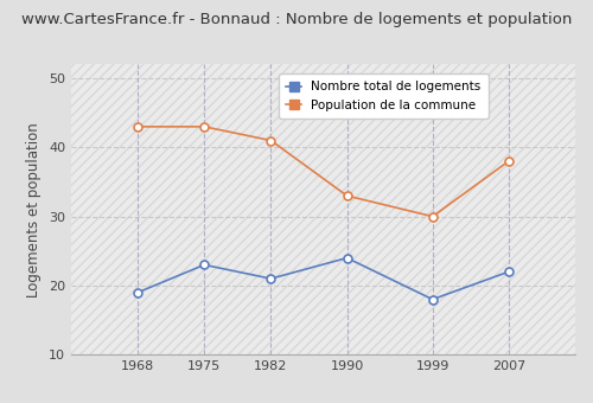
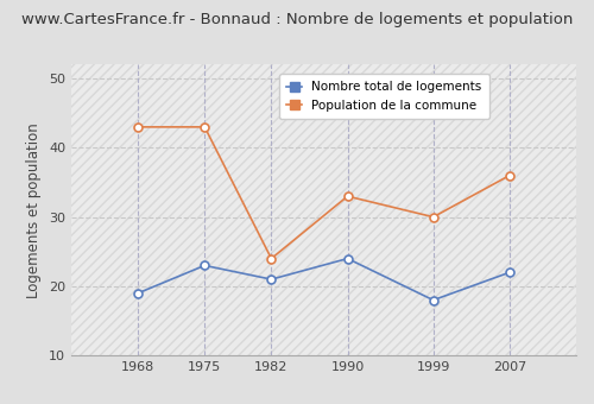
Population de la commune/1982: 41 -> 24
Population de la commune/2007: 38 -> 36
